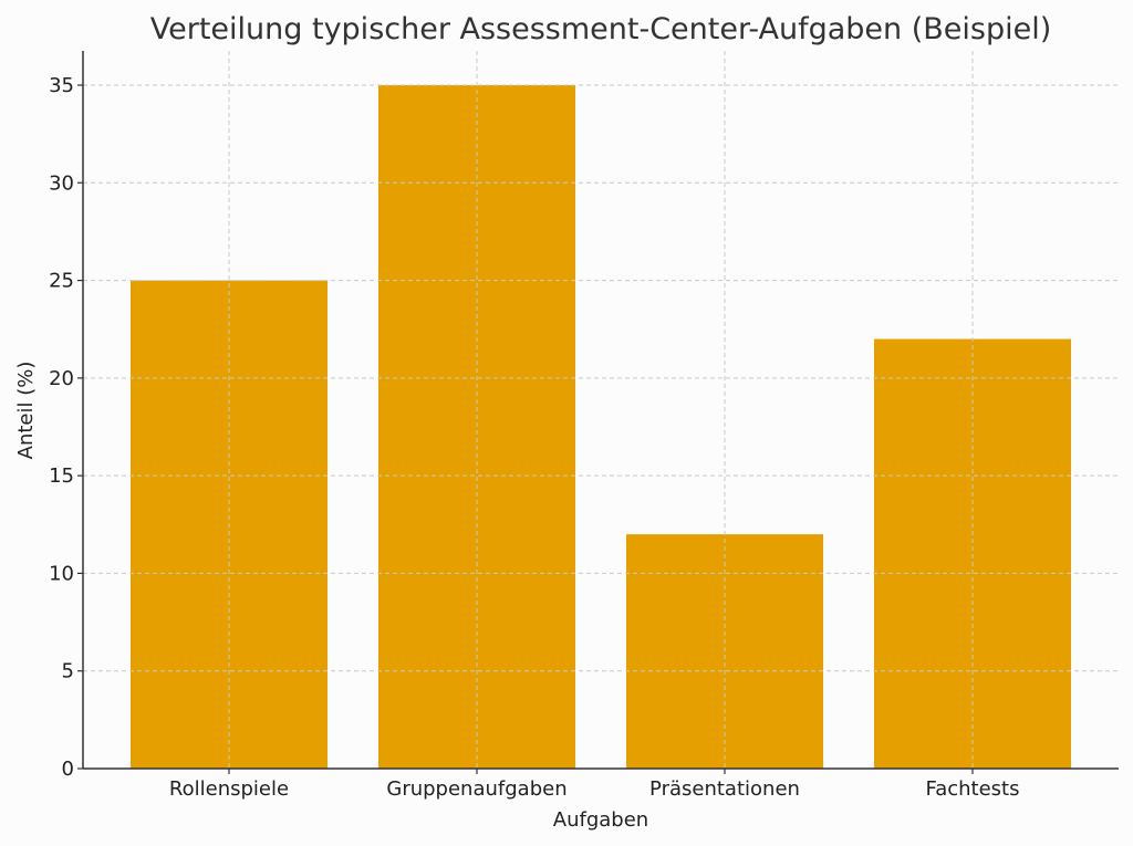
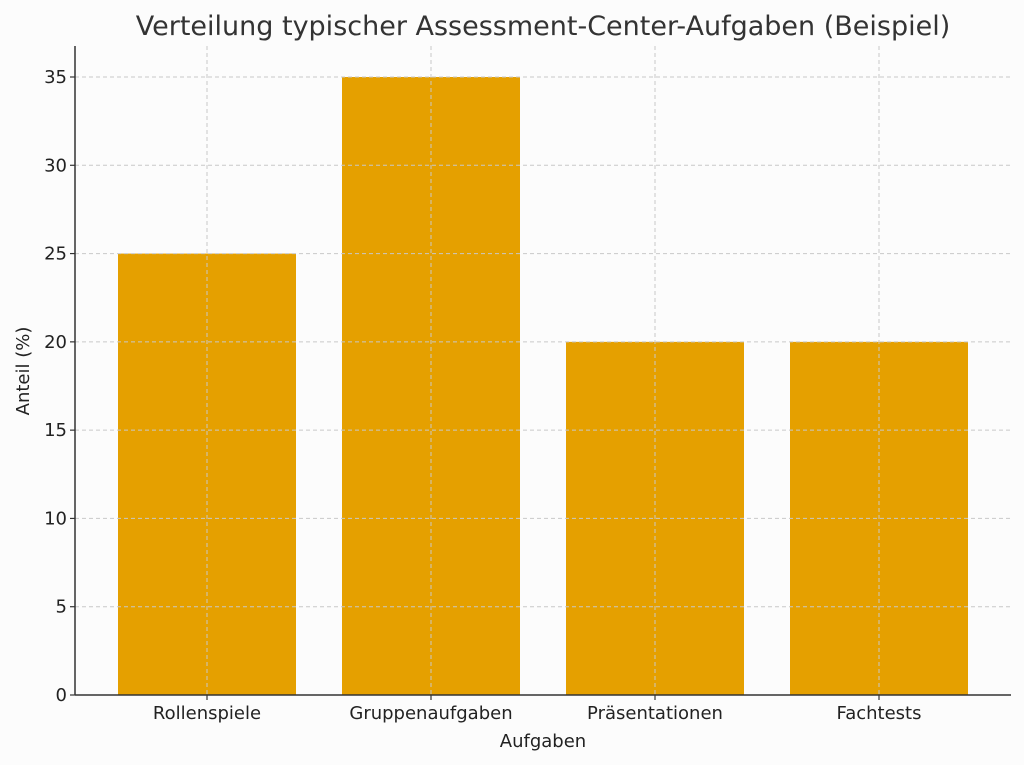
Präsentationen: 12 -> 20
Fachtests: 22 -> 20
